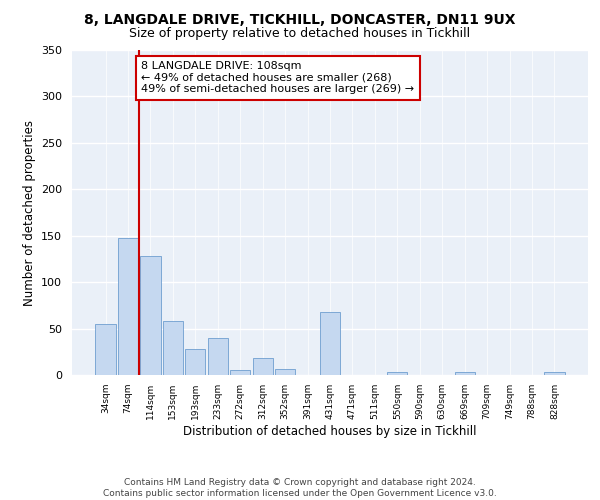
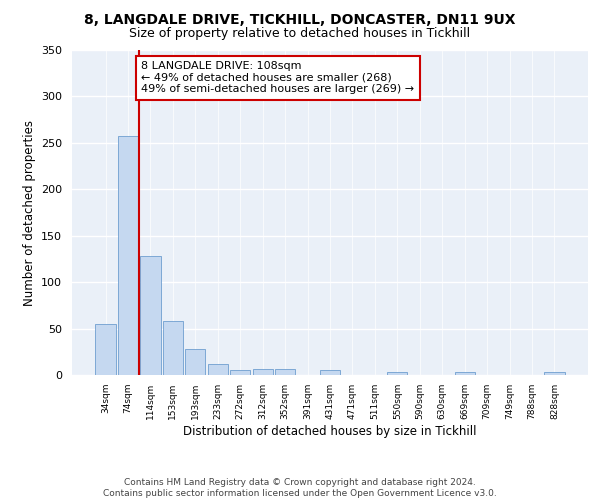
74sqm: 148 -> 257
233sqm: 40 -> 12
312sqm: 18 -> 6
431sqm: 68 -> 5
